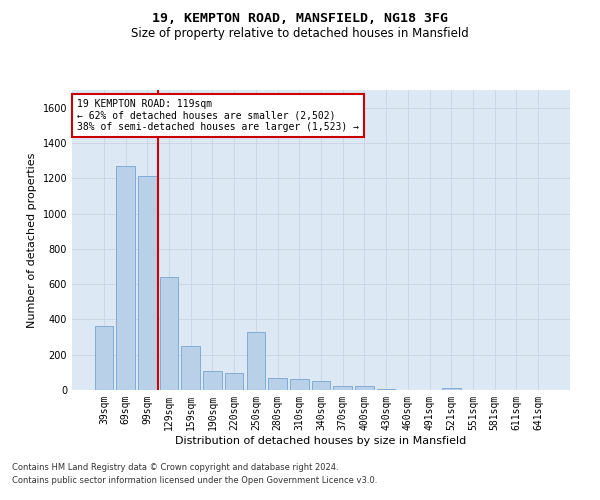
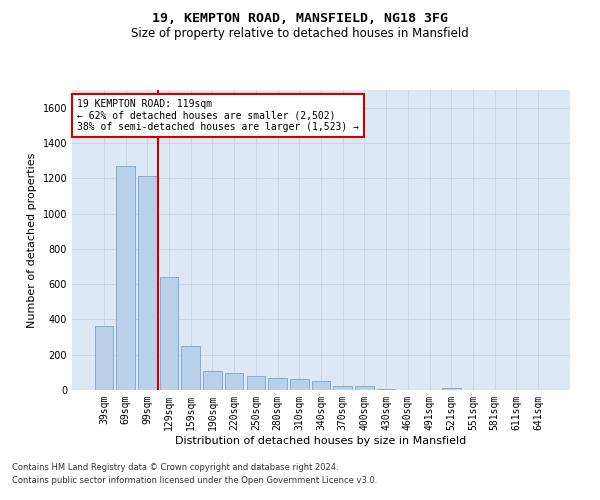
250sqm: 330 -> 80
